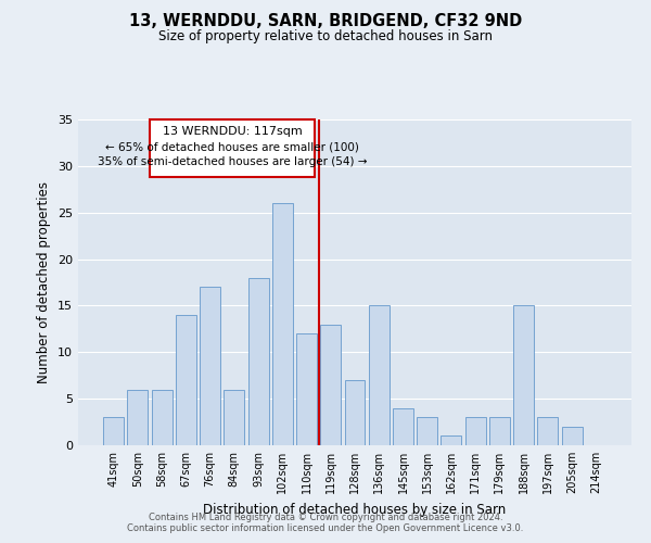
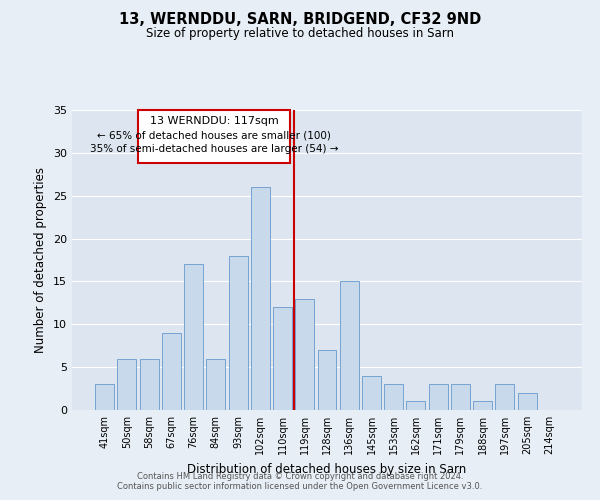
67sqm: 14 -> 9
188sqm: 15 -> 1
